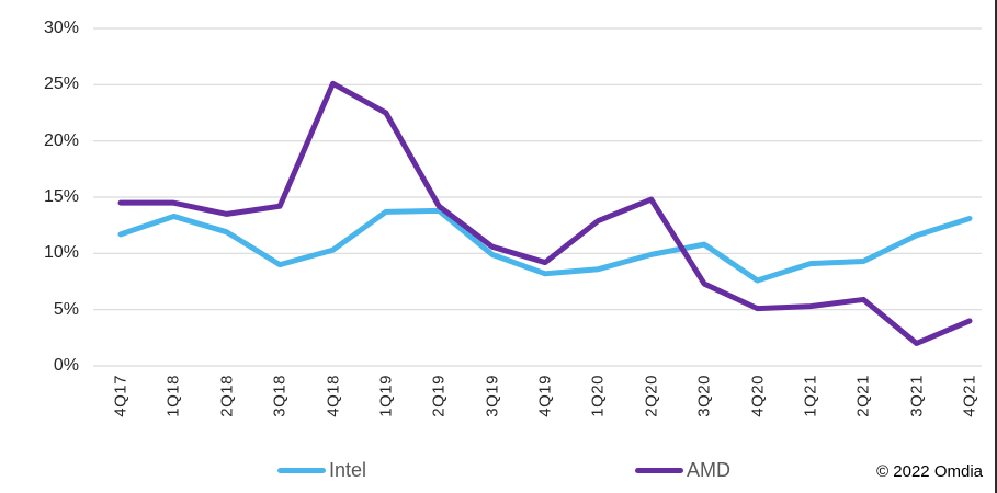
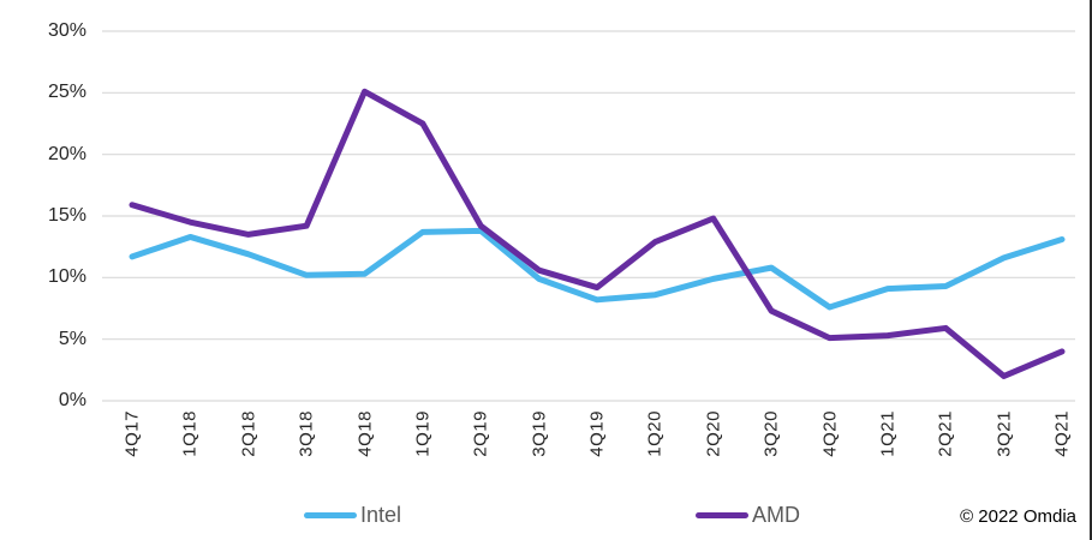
AMD/4Q17: 14.5% -> 15.9%
Intel/3Q18: 9.0% -> 10.2%
